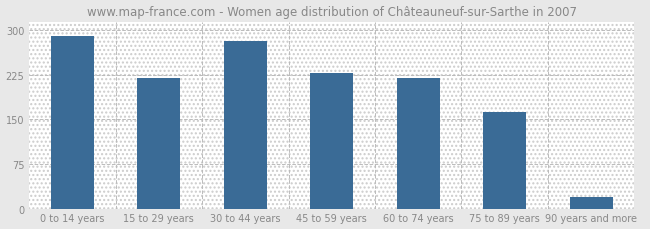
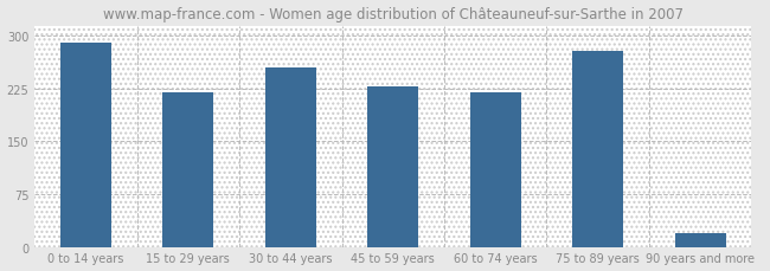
30 to 44 years: 282 -> 256
75 to 89 years: 163 -> 278
